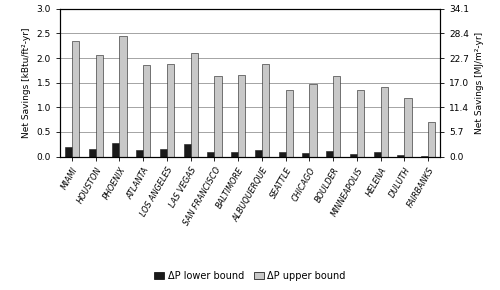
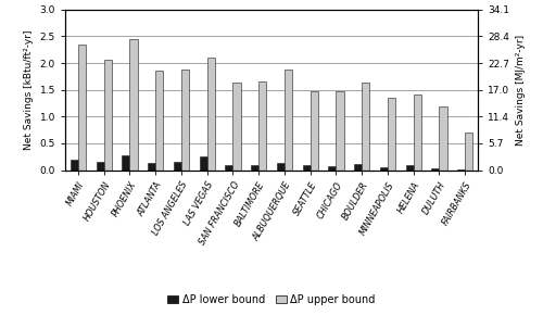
ΔP upper bound/SEATTLE: 1.35 -> 1.47
